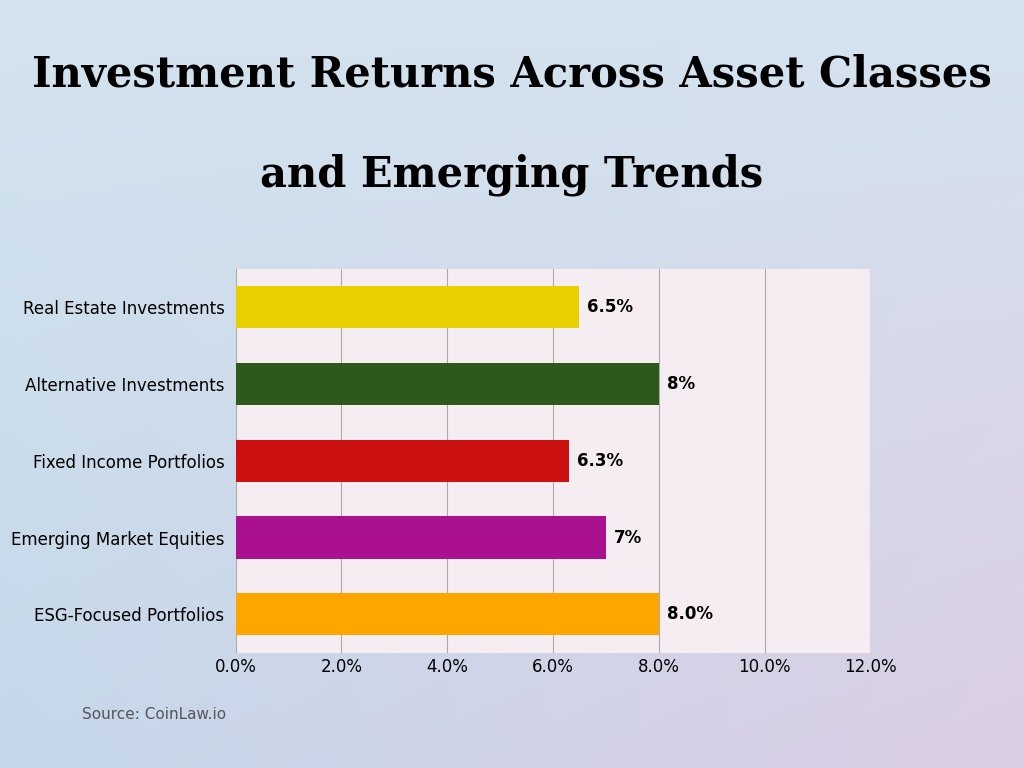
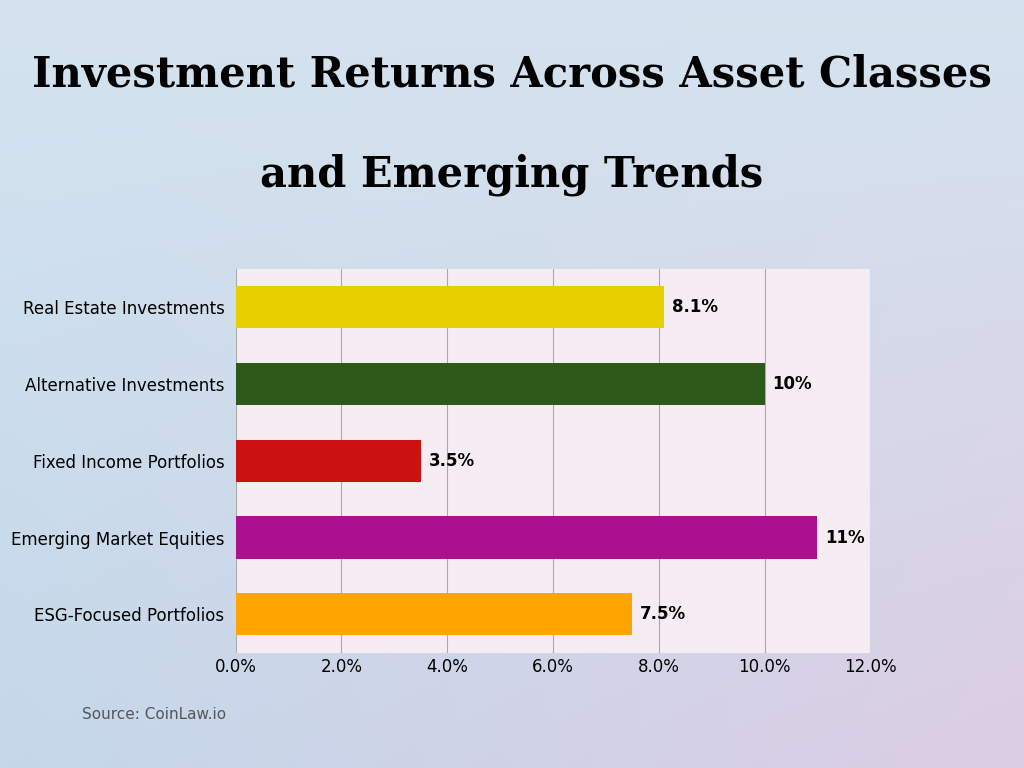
Real Estate Investments: 6.5% -> 8.1%
Alternative Investments: 8% -> 10%
Fixed Income Portfolios: 6.3% -> 3.5%
Emerging Market Equities: 7% -> 11%
ESG-Focused Portfolios: 8.0% -> 7.5%
